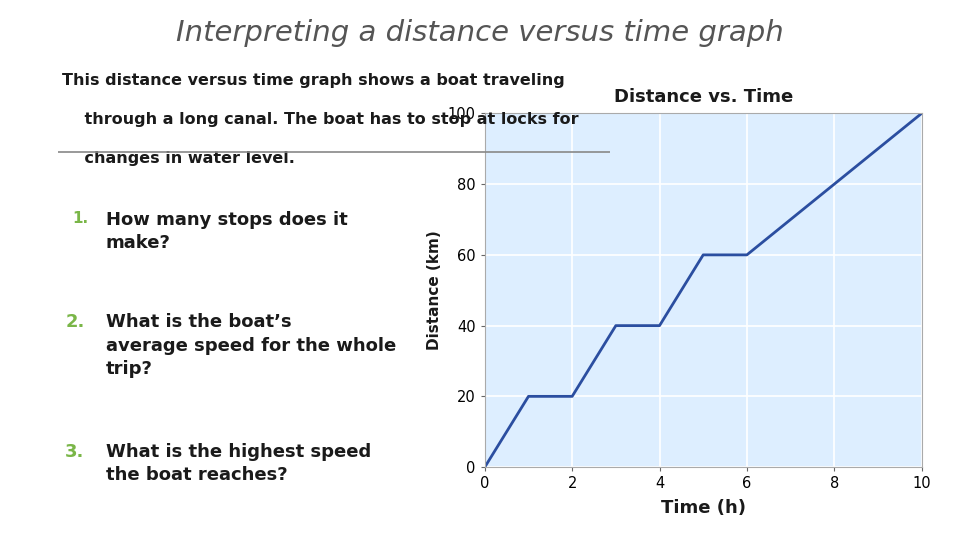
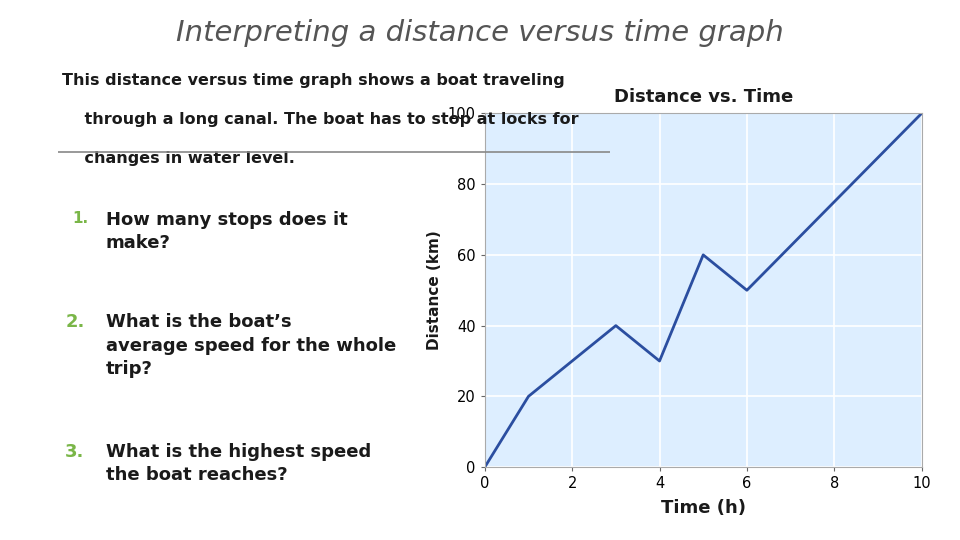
2: 20 -> 30
4: 40 -> 30
6: 60 -> 50
